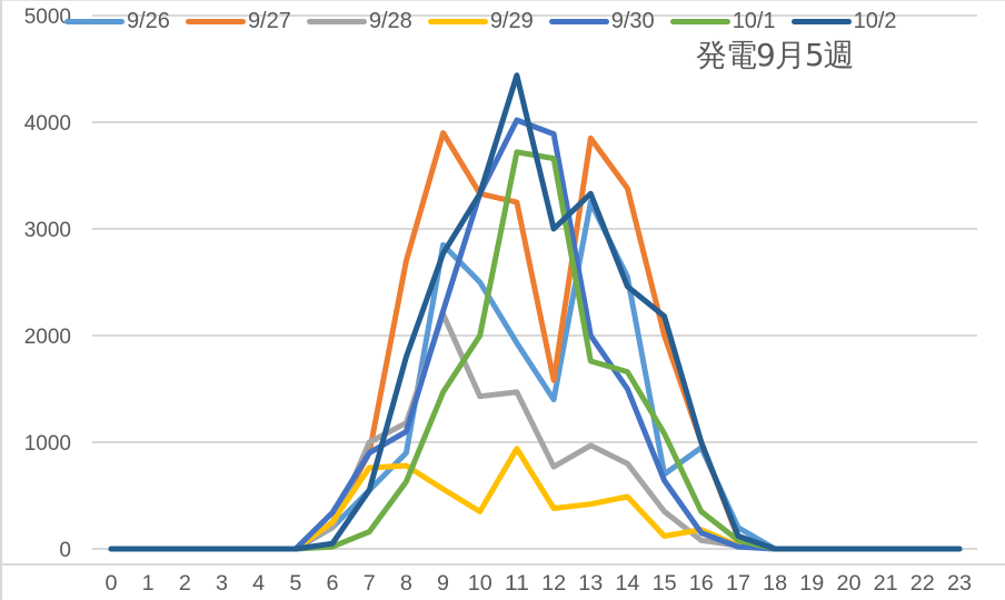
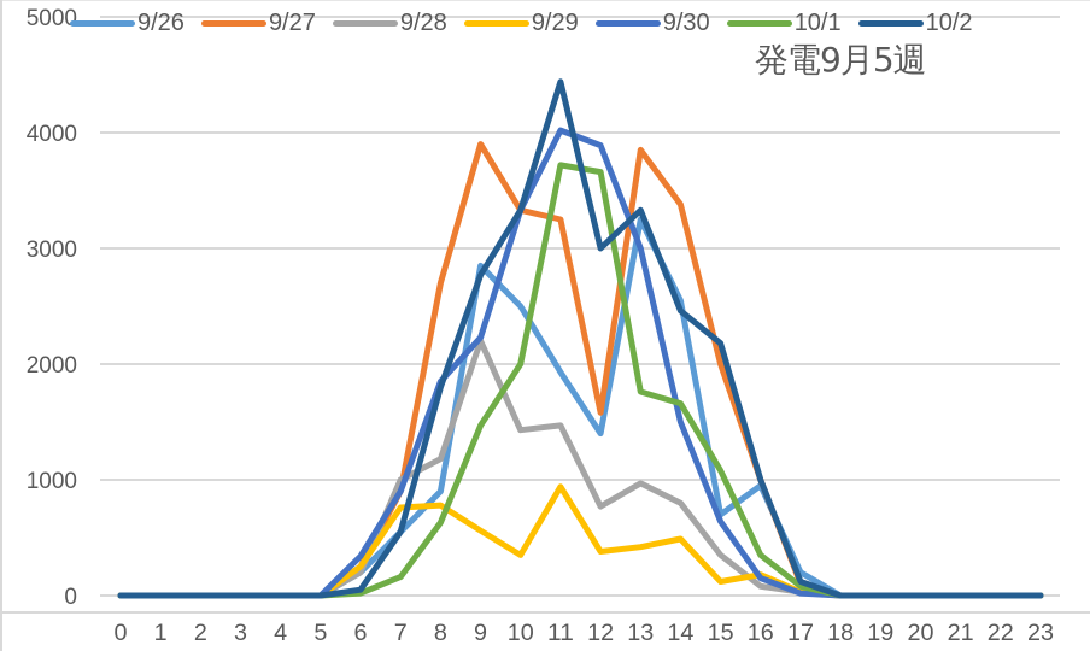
9/30/8: 1100 -> 1800
9/30/13: 2000 -> 3000
